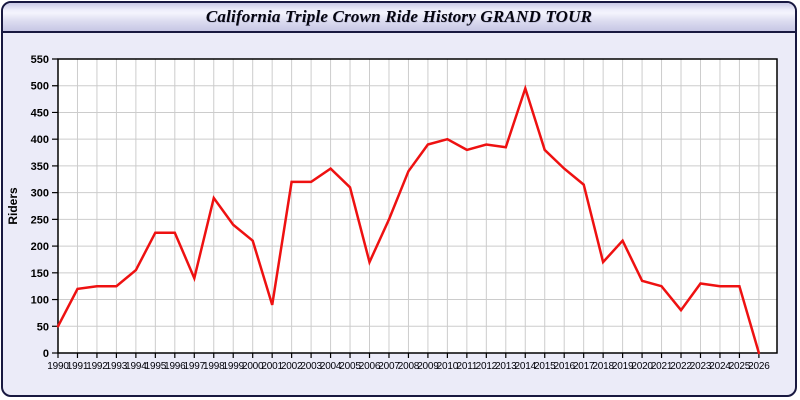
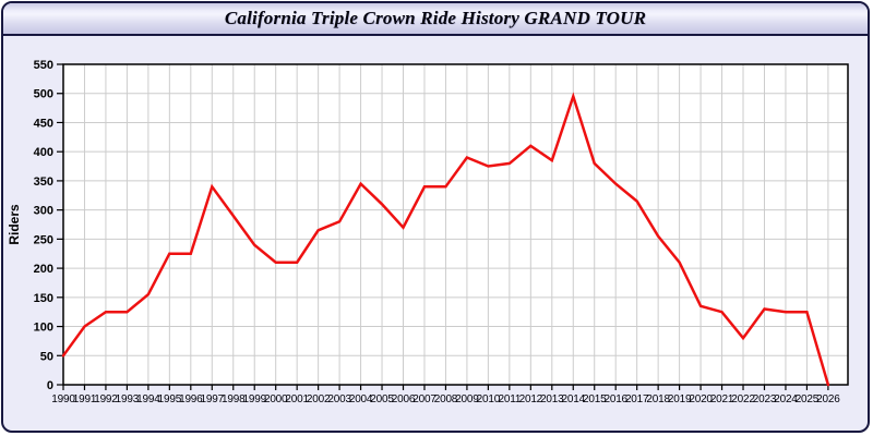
1991: 120 -> 100
1997: 140 -> 340
2001: 90 -> 210
2002: 320 -> 260
2003: 320 -> 280
2006: 170 -> 270
2007: 250 -> 340
2010: 400 -> 380
2012: 390 -> 410
2018: 170 -> 260
